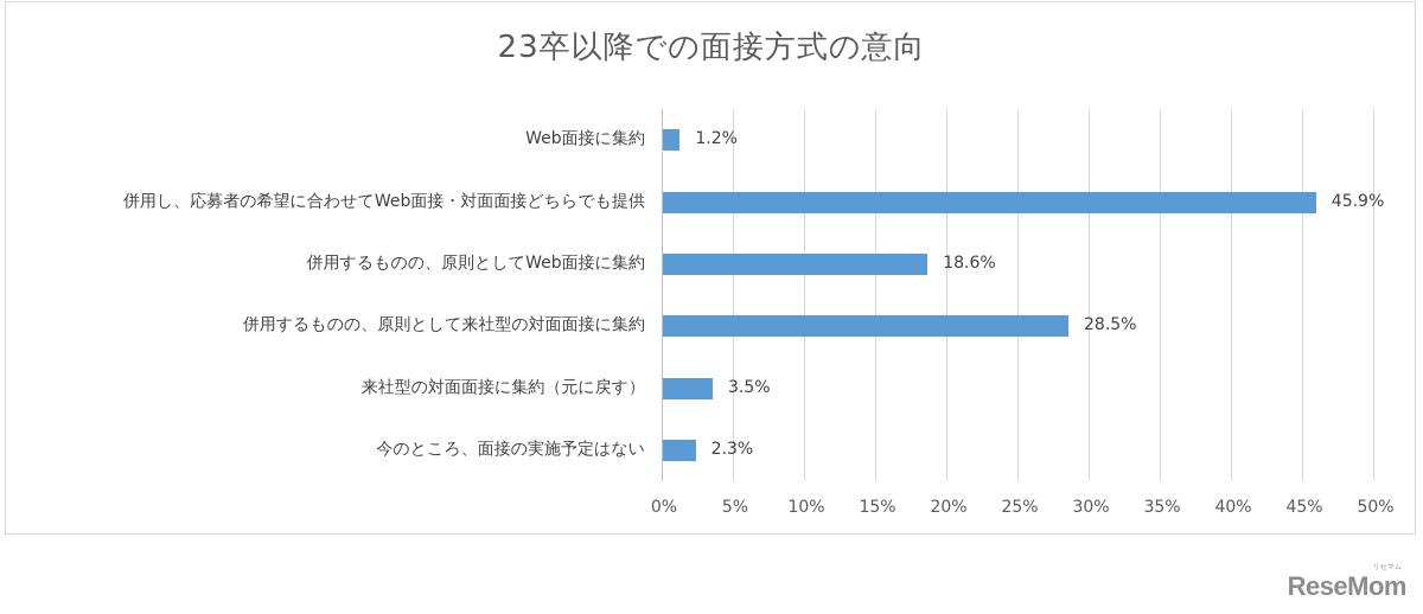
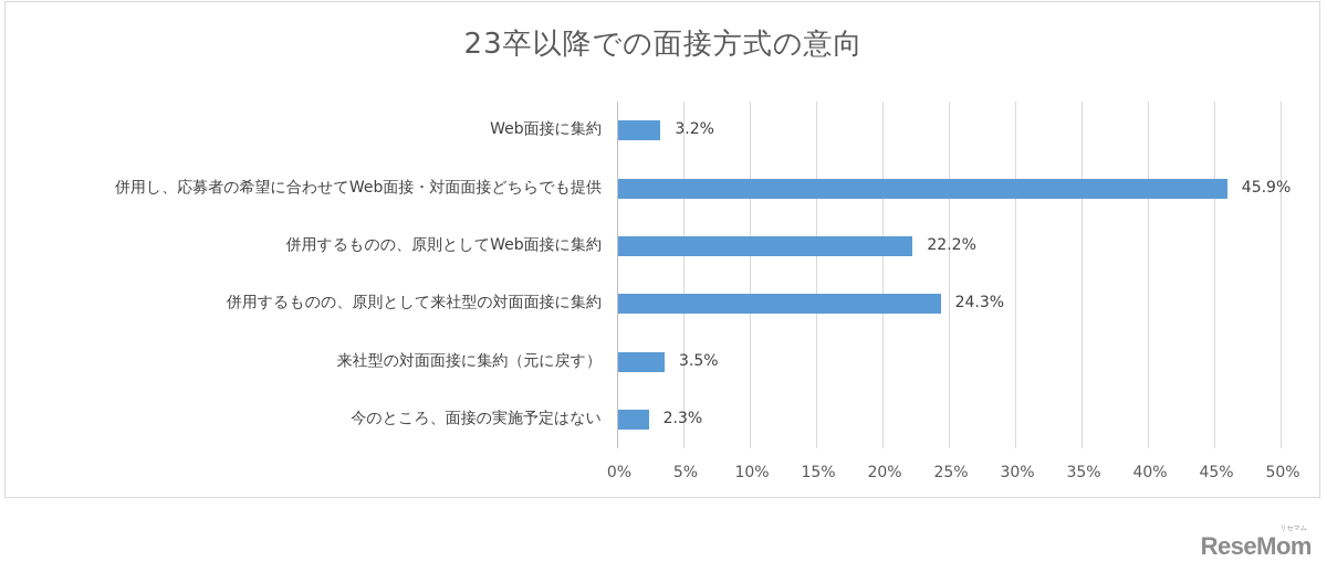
Web面接に集約: 1.2% -> 3.2%
併用するものの、原則としてWeb面接に集約: 18.6% -> 22.2%
併用するものの、原則として来社型の対面面接に集約: 28.5% -> 24.3%
